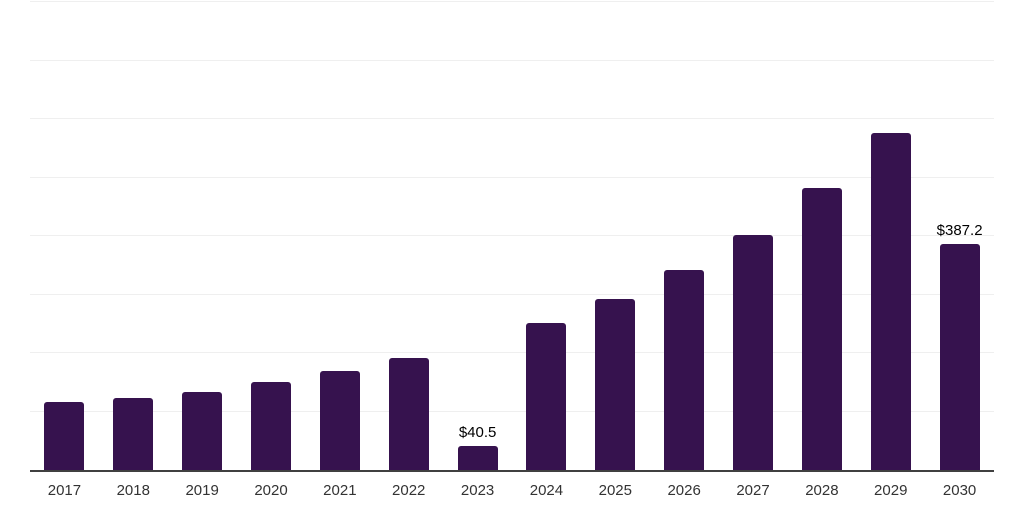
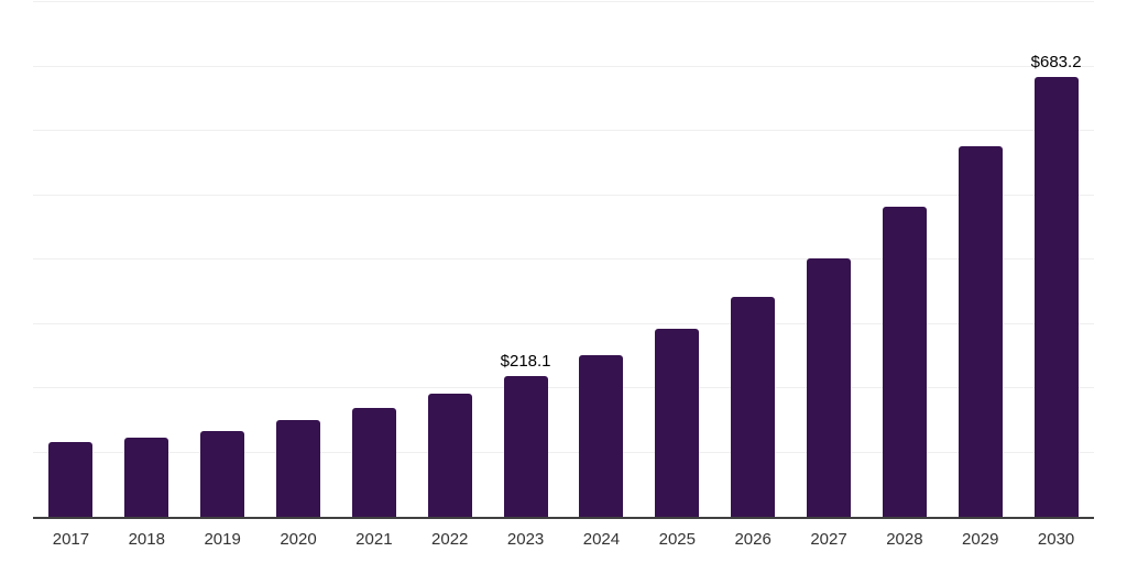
2023: $40.5 -> $218.1
2030: $387.2 -> $683.2
